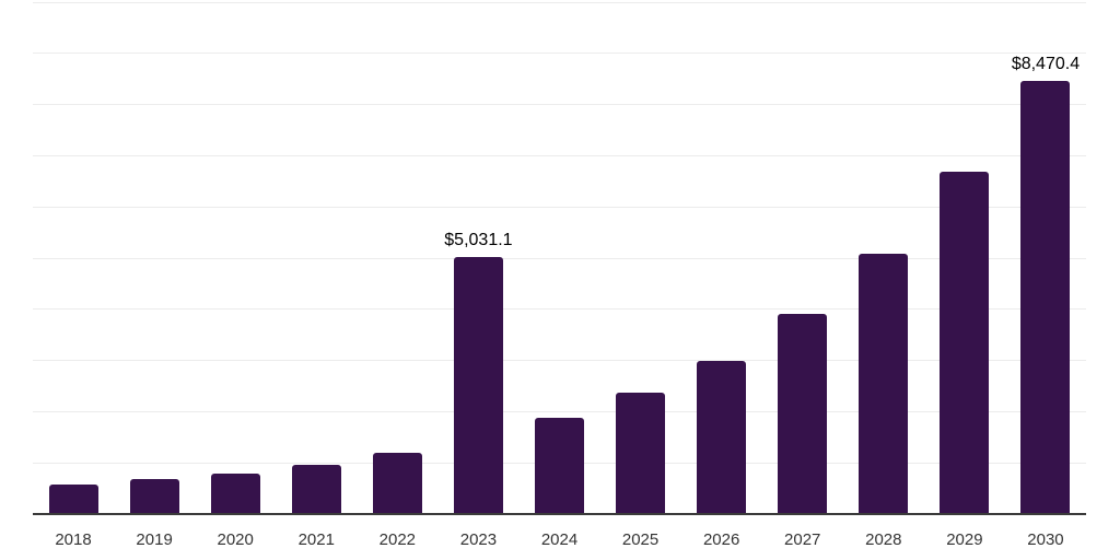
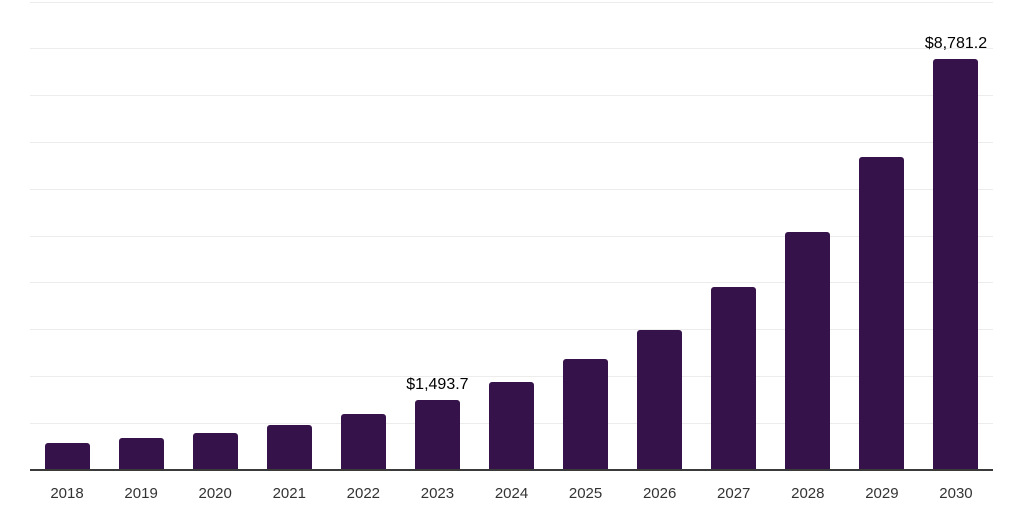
2023: $5,031.1 -> $1,493.7
2030: $8,470.4 -> $8,781.2
